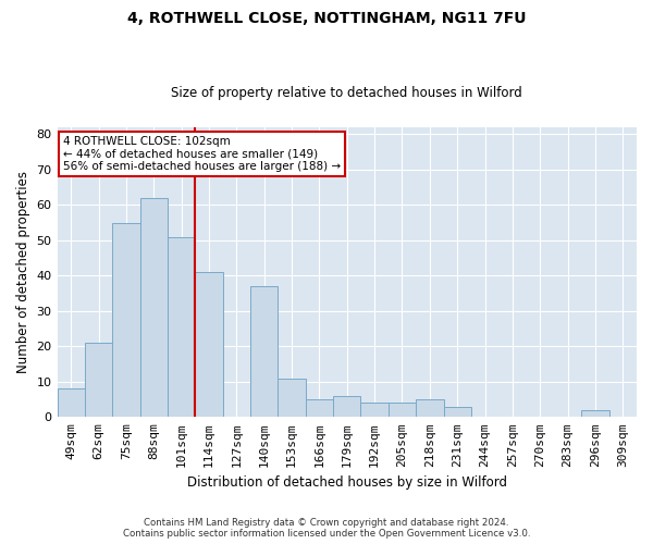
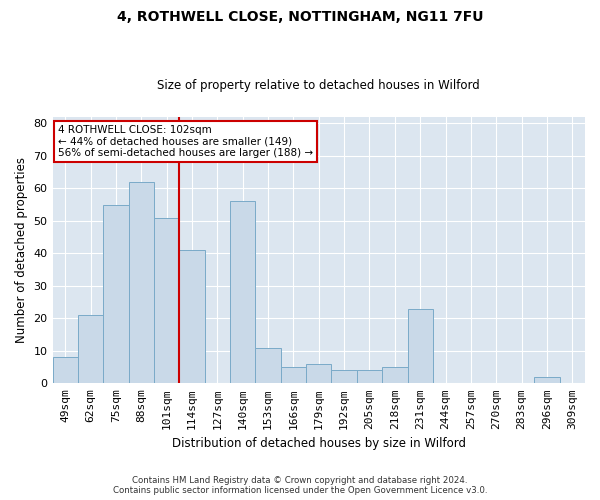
140sqm: 37 -> 56
231sqm: 3 -> 23
